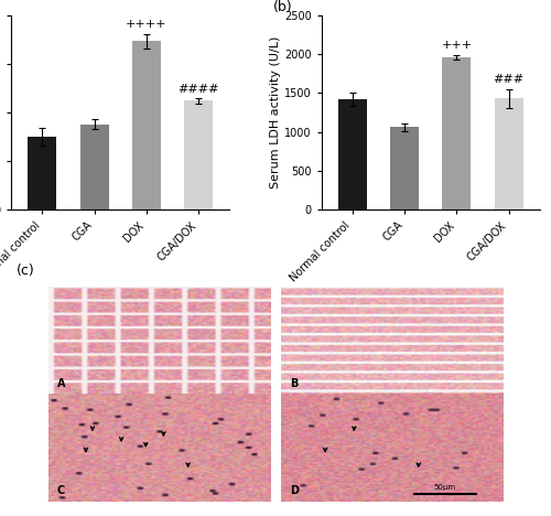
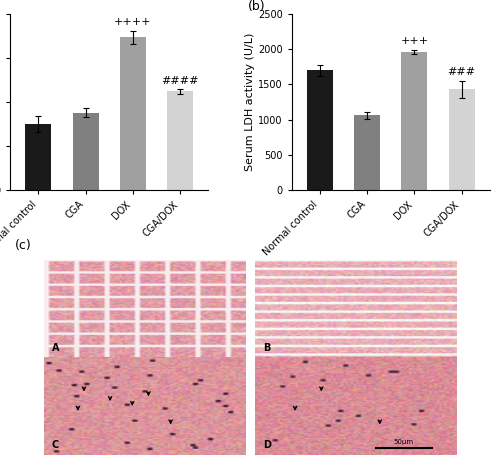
Normal control: 1420 -> 1700
